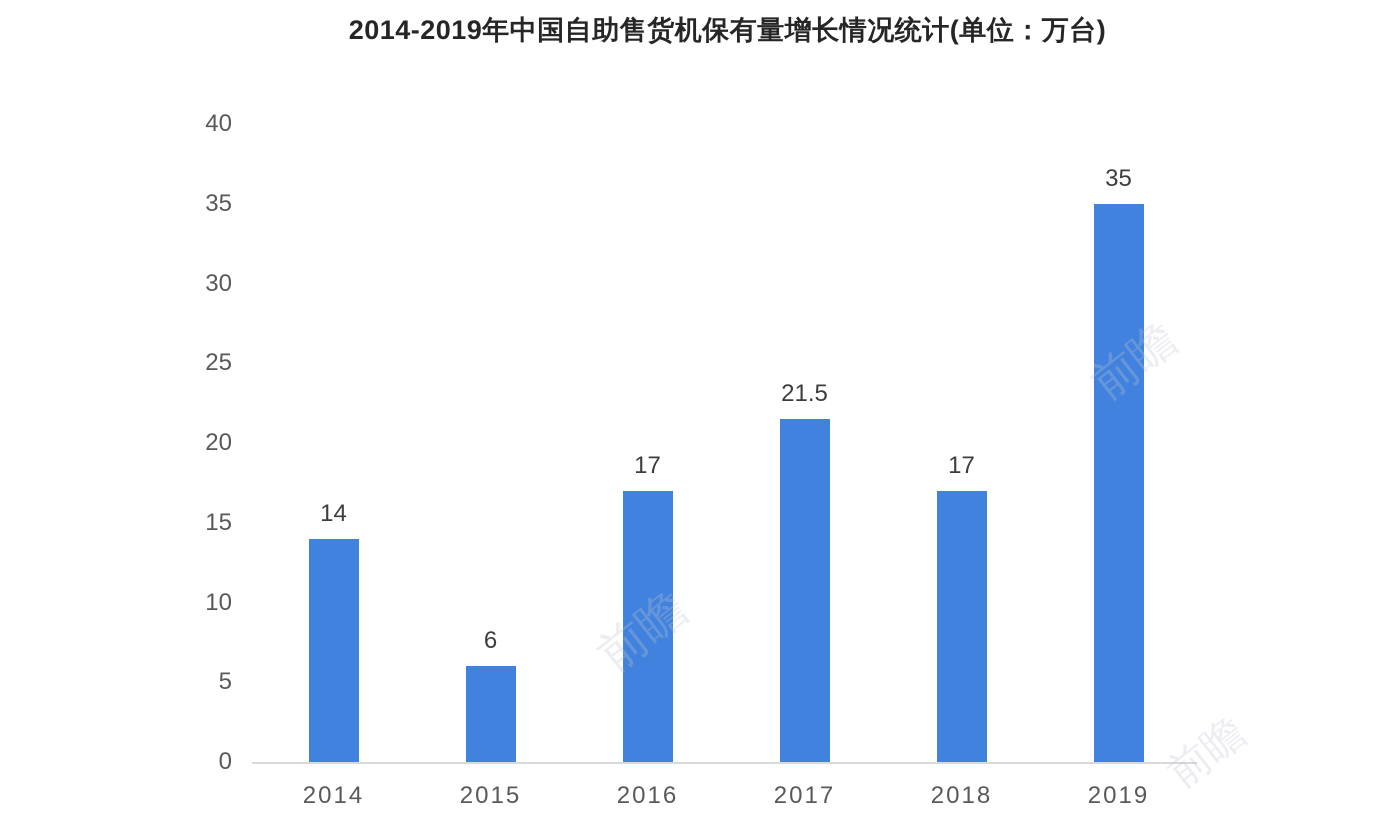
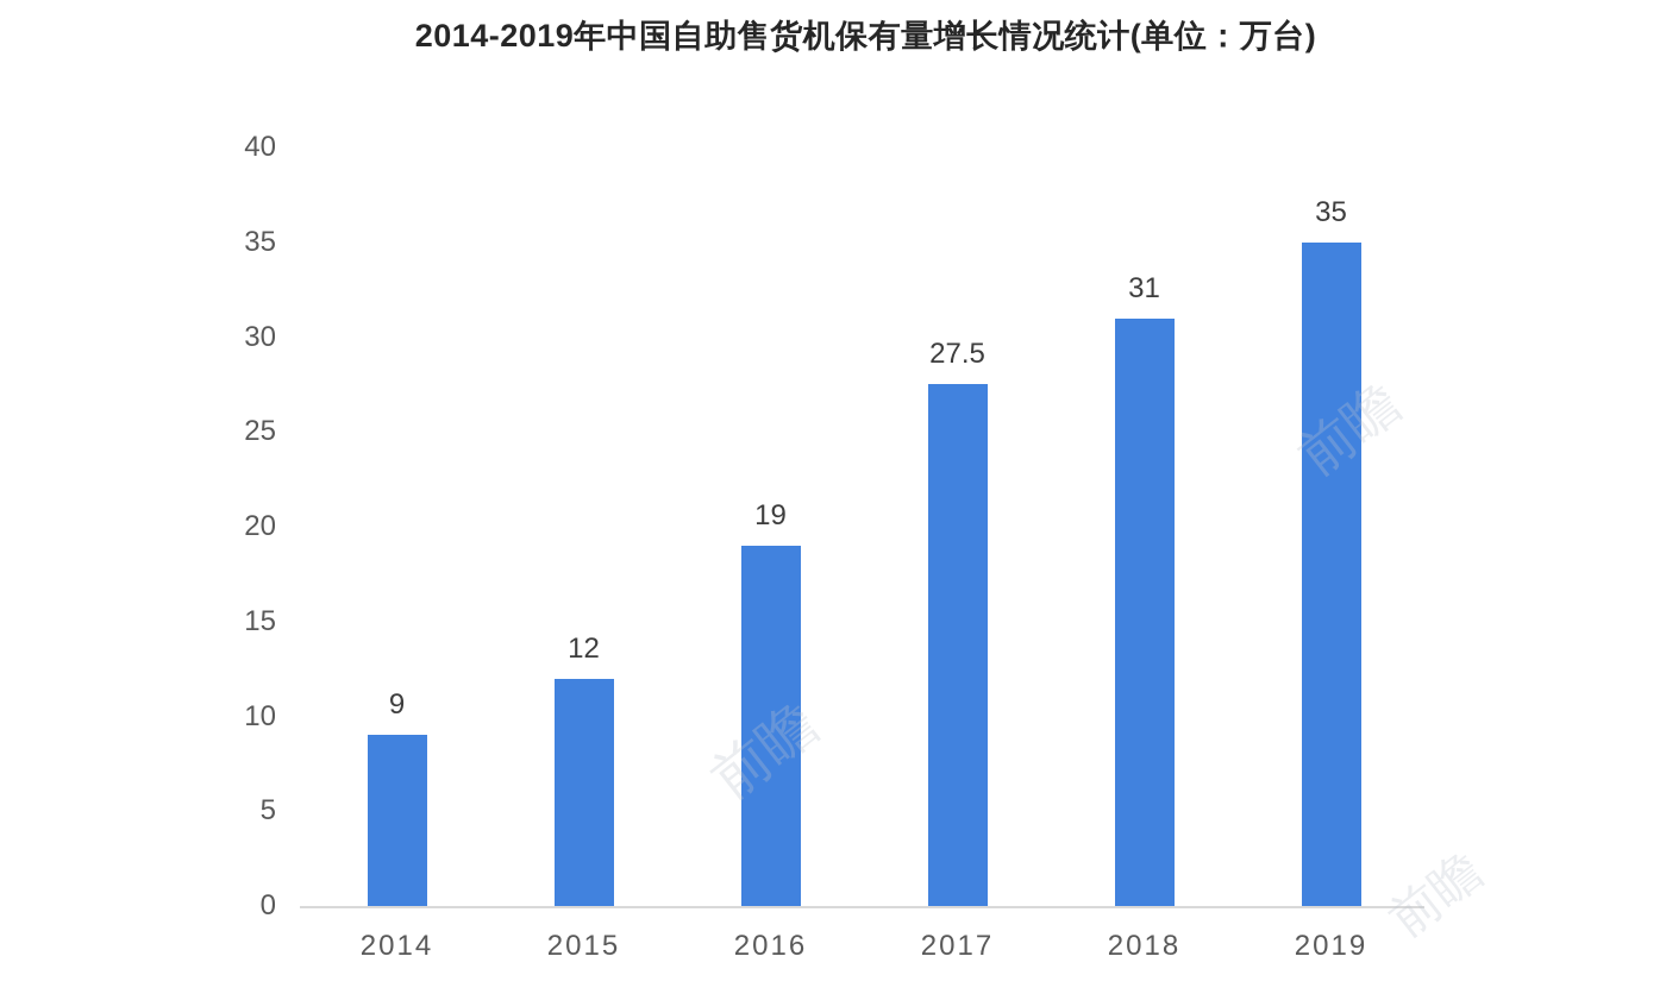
2014: 14 -> 9
2015: 6 -> 12
2016: 17 -> 19
2017: 21.5 -> 27.5
2018: 17 -> 31
